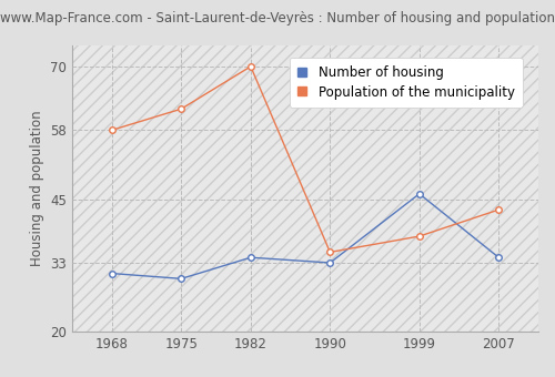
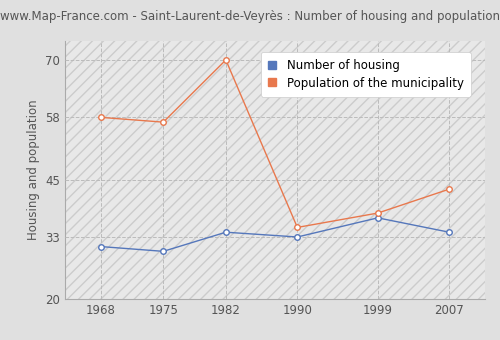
Population of the municipality/1975: 62 -> 57
Number of housing/1999: 46 -> 37
